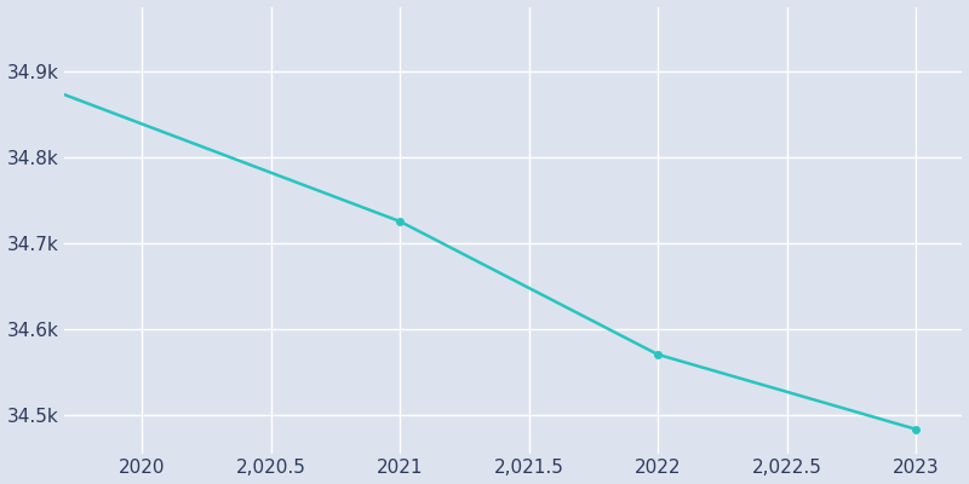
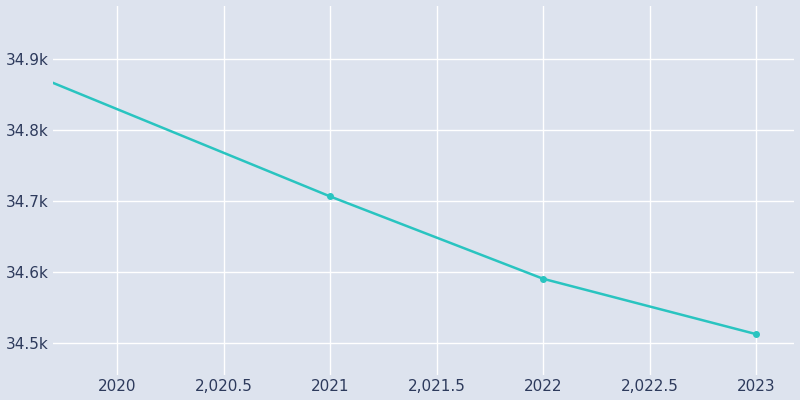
2021: 34.725k -> 34.706k
2022: 34.570k -> 34.590k
2023: 34.483k -> 34.512k
